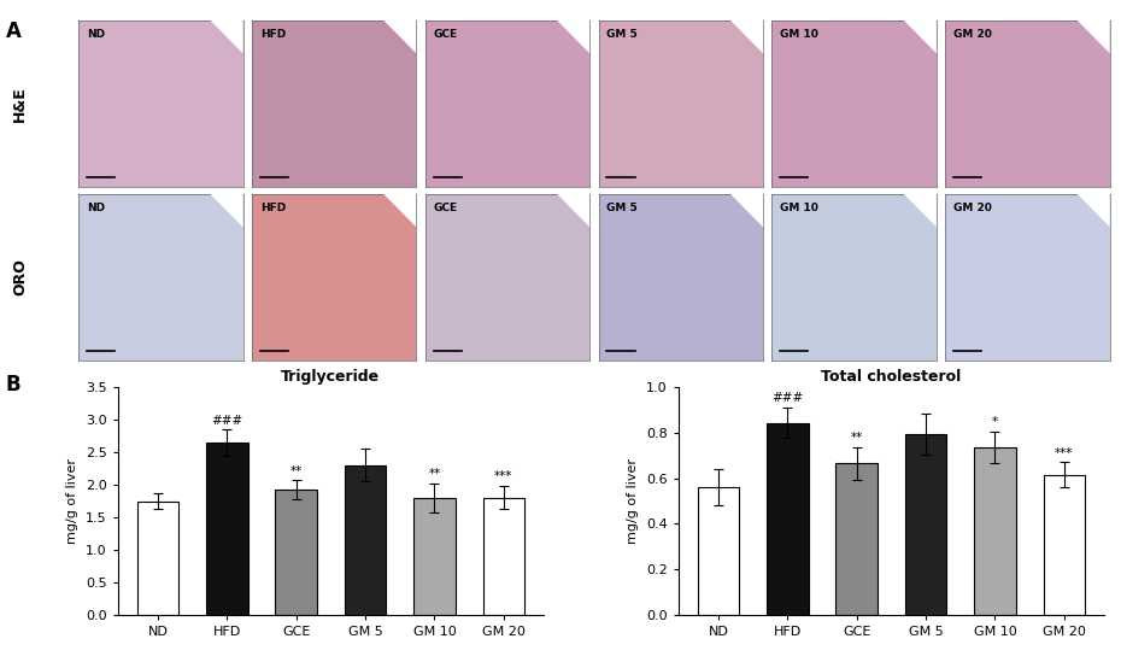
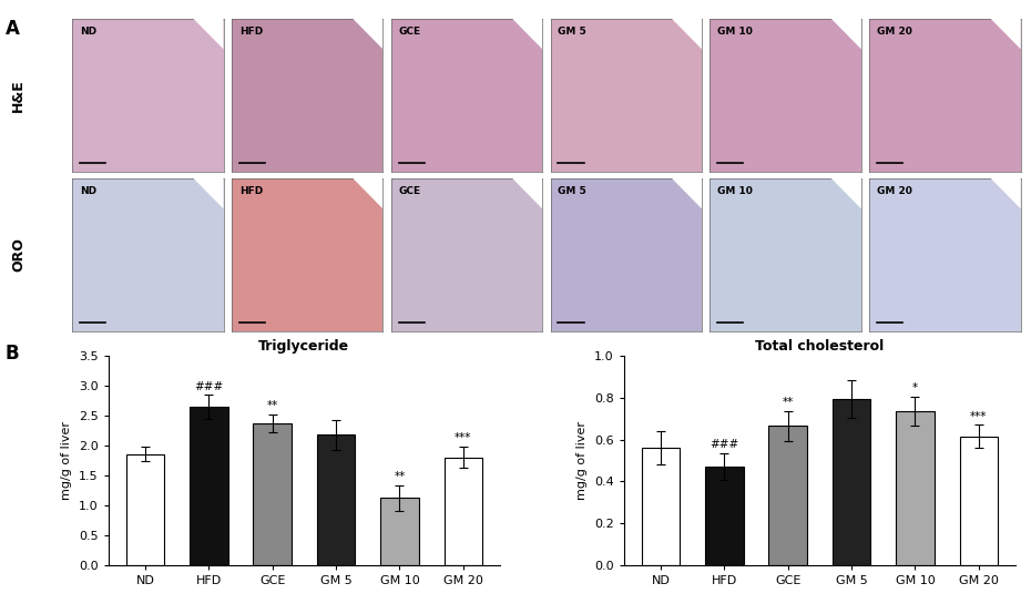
Triglyceride/ND: 1.75 -> 1.86
Triglyceride/GCE: 1.92 -> 2.38
Triglyceride/GM 5: 2.30 -> 2.18
Triglyceride/GM 10: 1.80 -> 1.12
Total cholesterol/HFD: 0.84 -> 0.47
